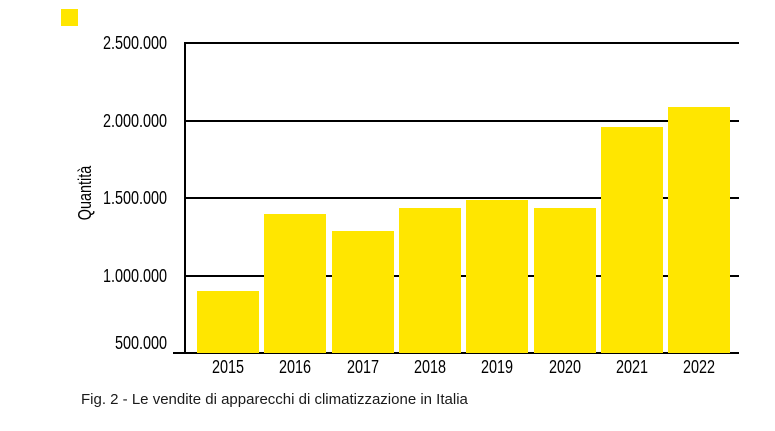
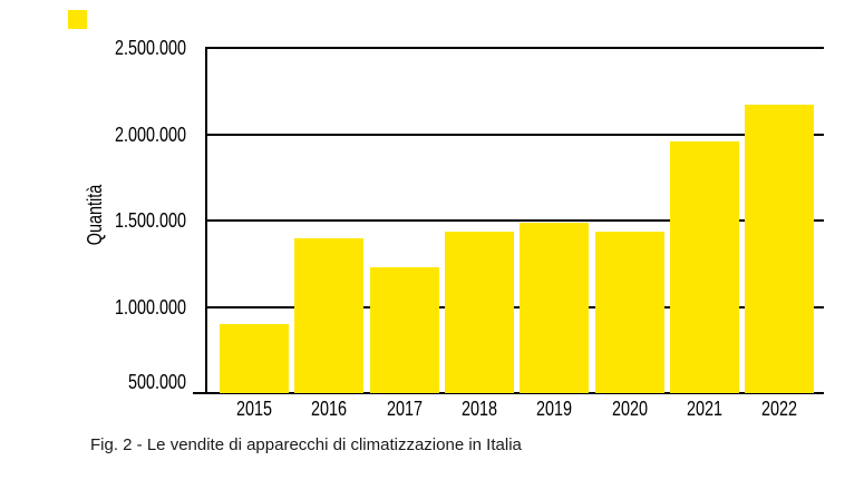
2017: 1290000 -> 1230000
2022: 2090000 -> 2170000
